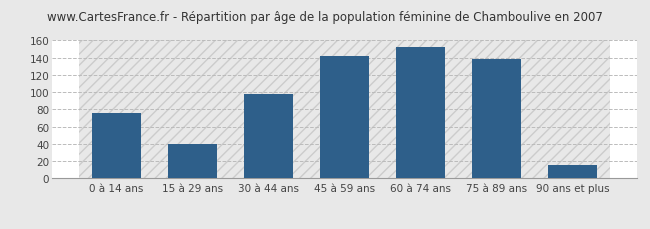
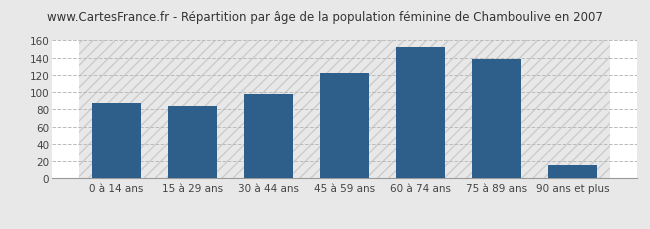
0 à 14 ans: 76 -> 87
15 à 29 ans: 40 -> 84
45 à 59 ans: 142 -> 122
